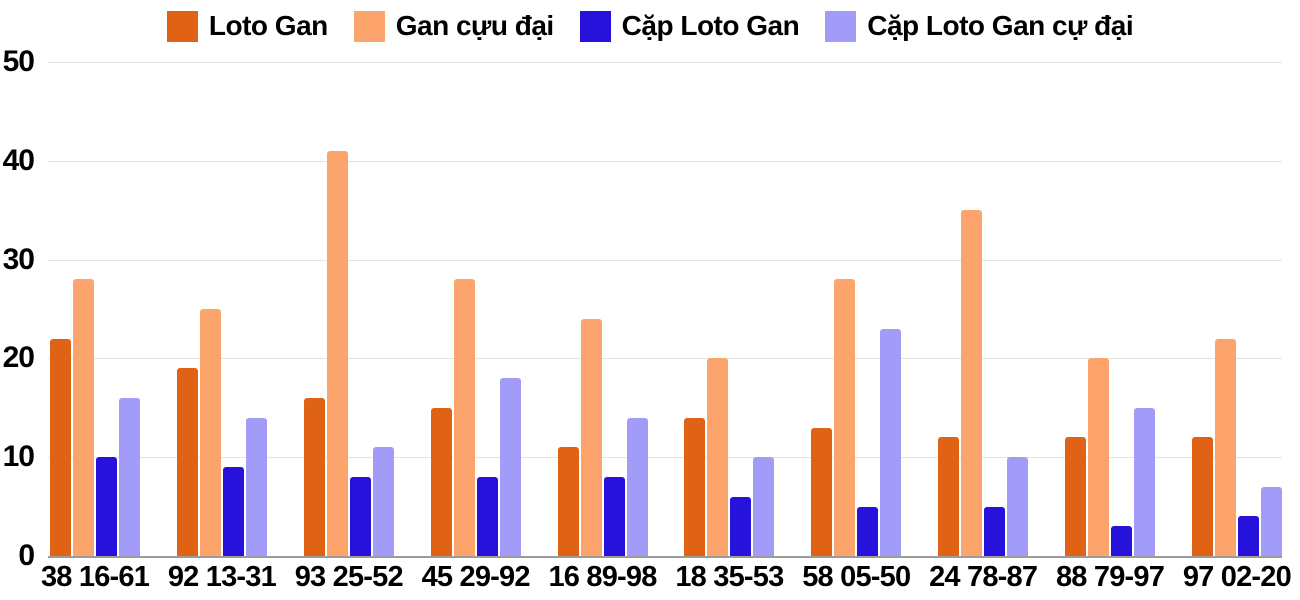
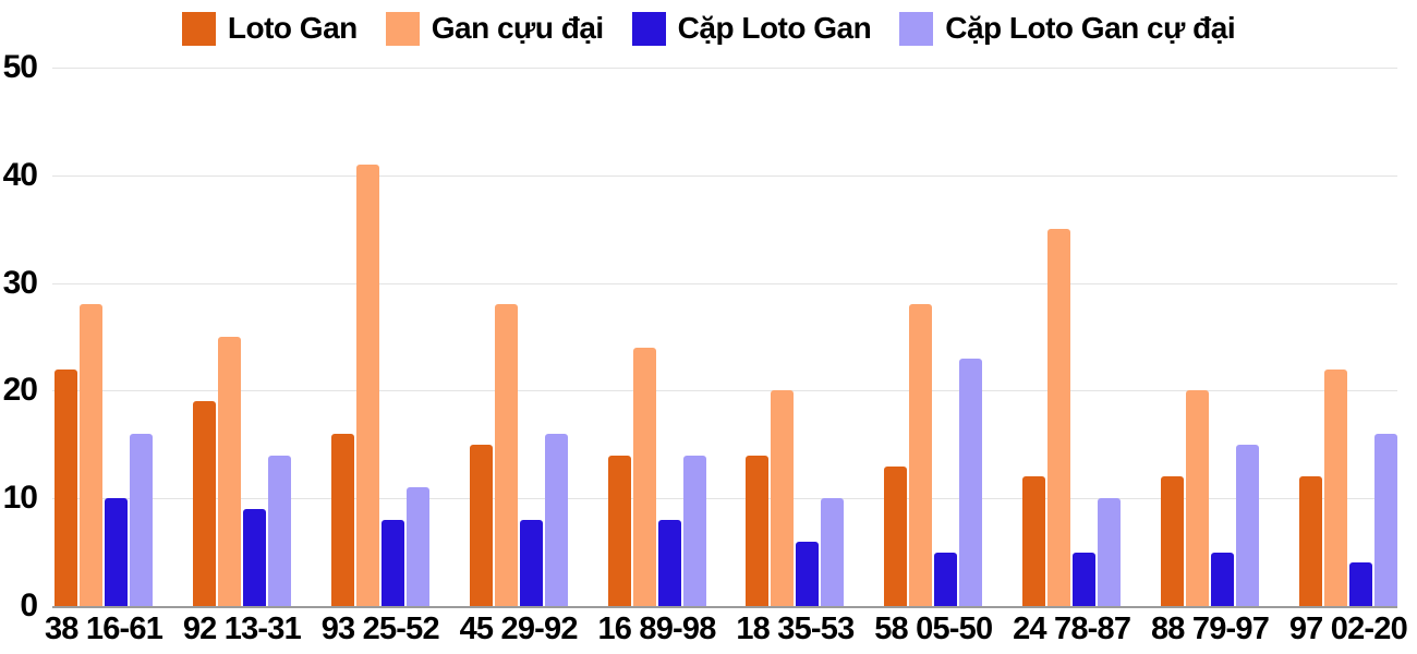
Cặp Loto Gan cự đại/45 29-92: 18 -> 16
Loto Gan/16 89-98: 11 -> 14
Cặp Loto Gan/88 79-97: 3 -> 5
Cặp Loto Gan cự đại/97 02-20: 7 -> 16
